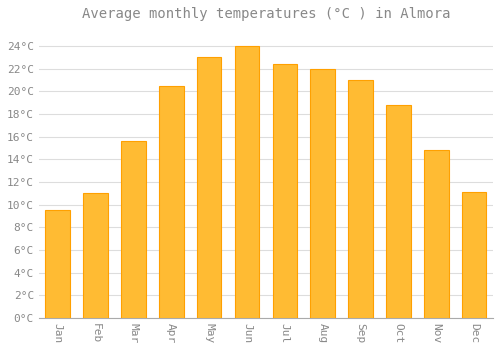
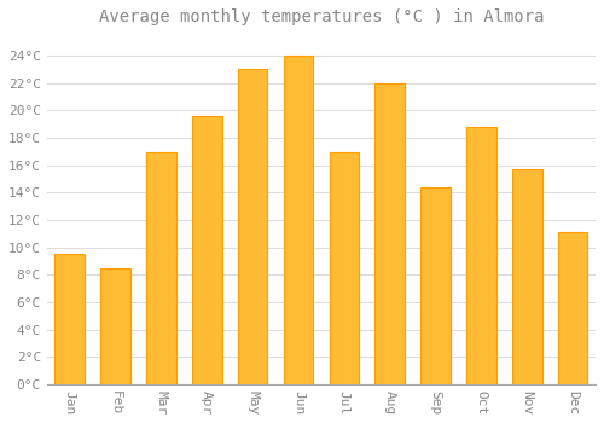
Feb: 11.0°C -> 8.5°C
Mar: 15.6°C -> 16.9°C
Apr: 20.5°C -> 19.6°C
Jul: 22.4°C -> 16.9°C
Sep: 21.0°C -> 14.4°C
Nov: 14.8°C -> 15.7°C
